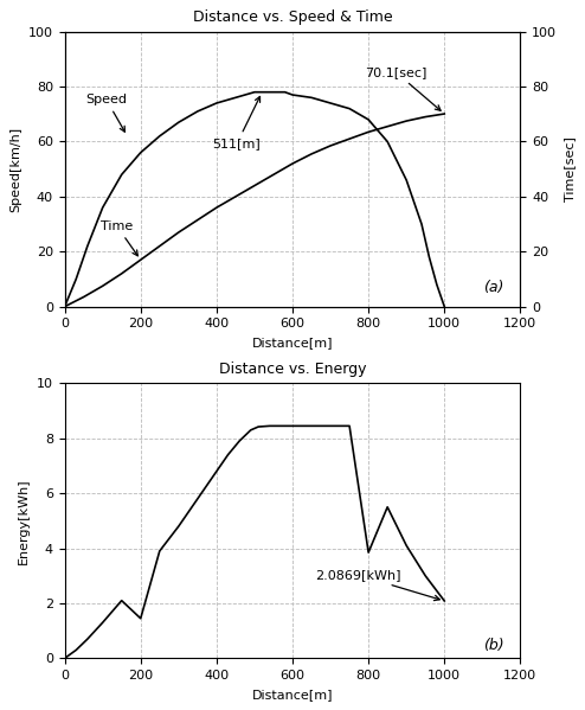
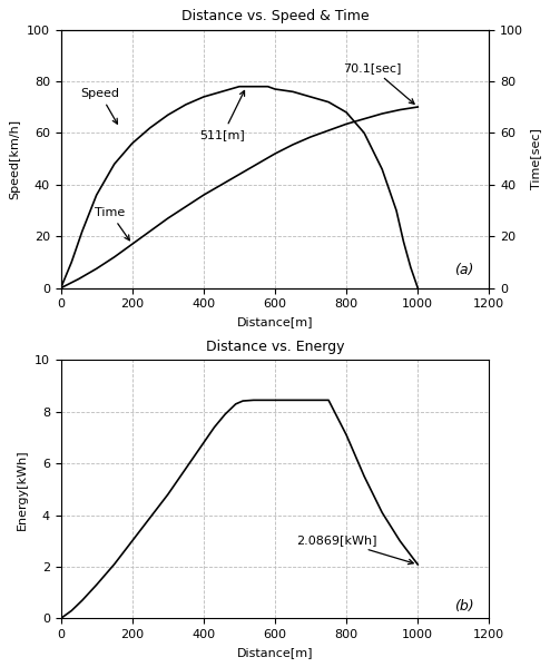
Distance vs. Energy/200: 1.45 -> 3.00
Distance vs. Energy/800: 3.85 -> 7.10
